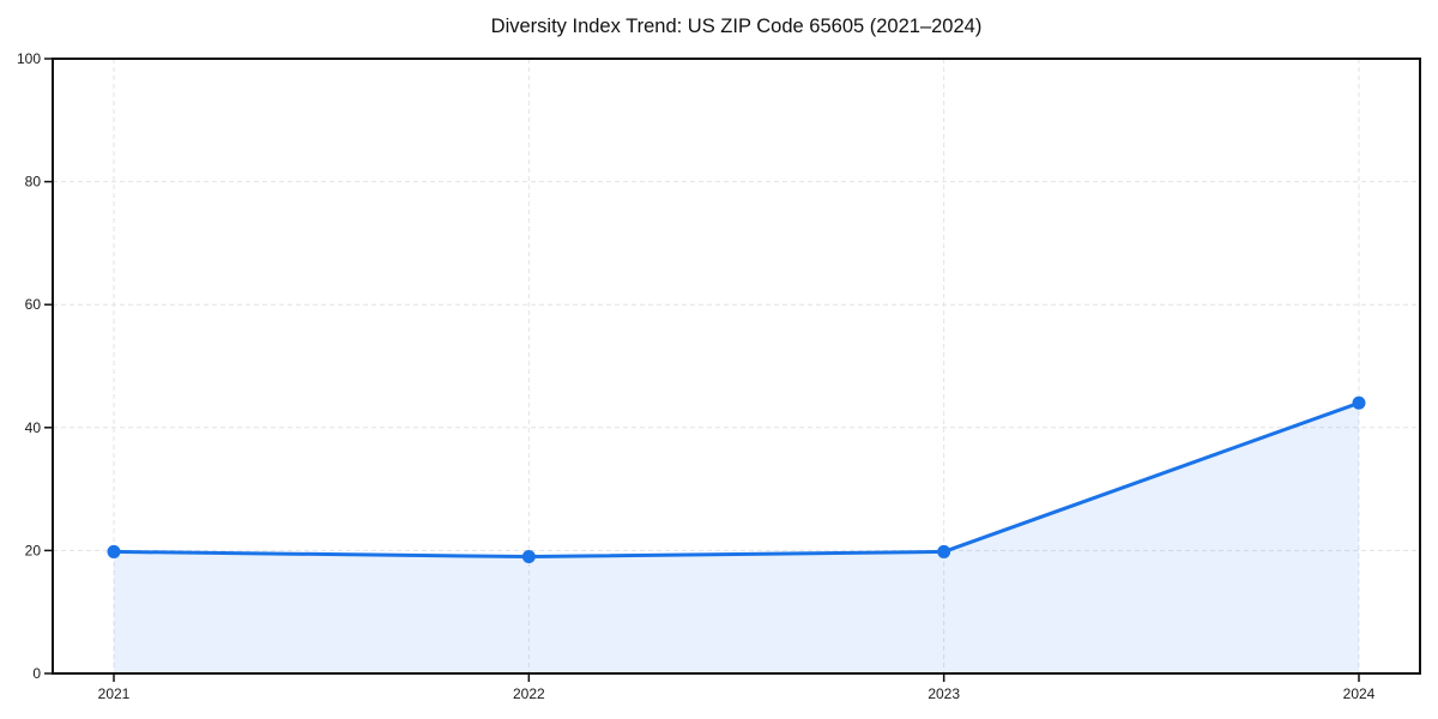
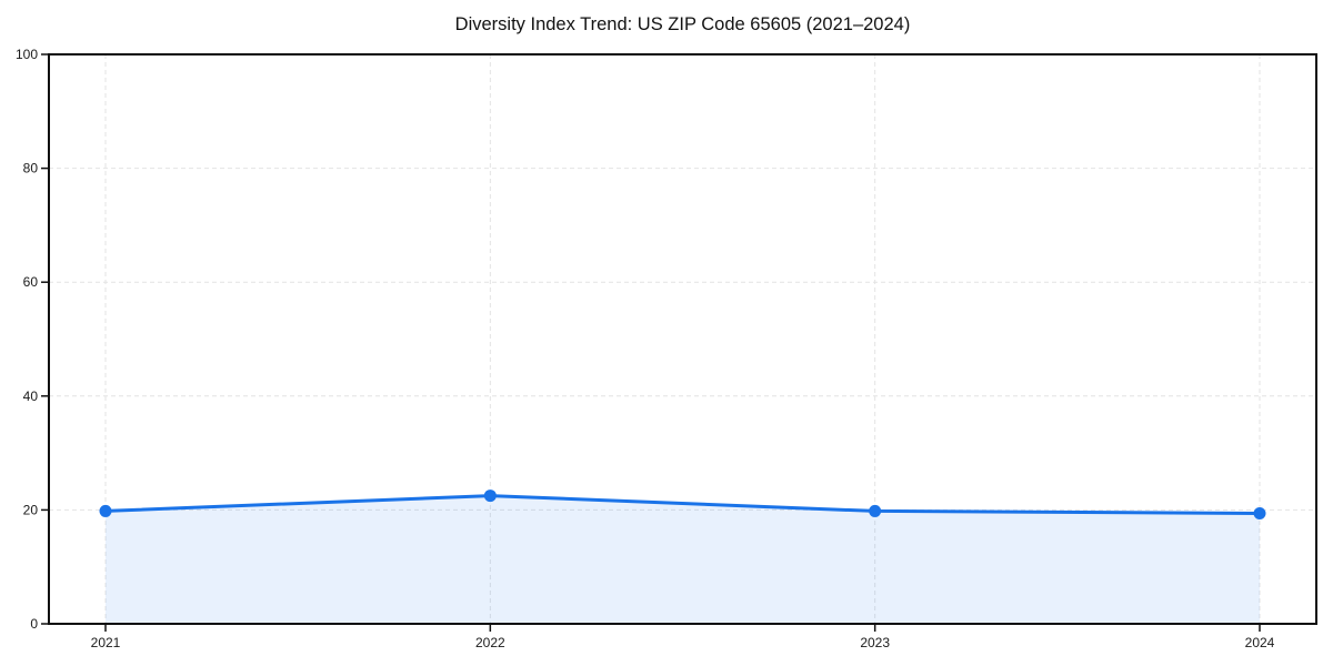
2022: 19 -> 22
2024: 44 -> 19
